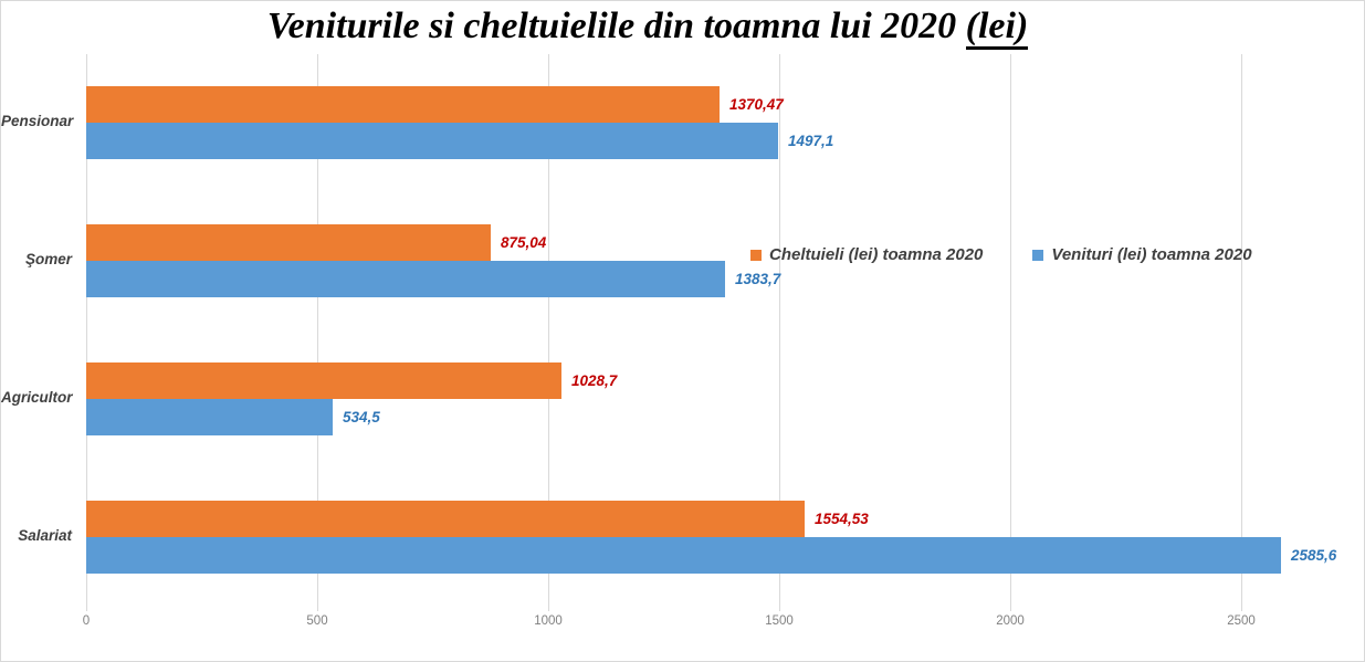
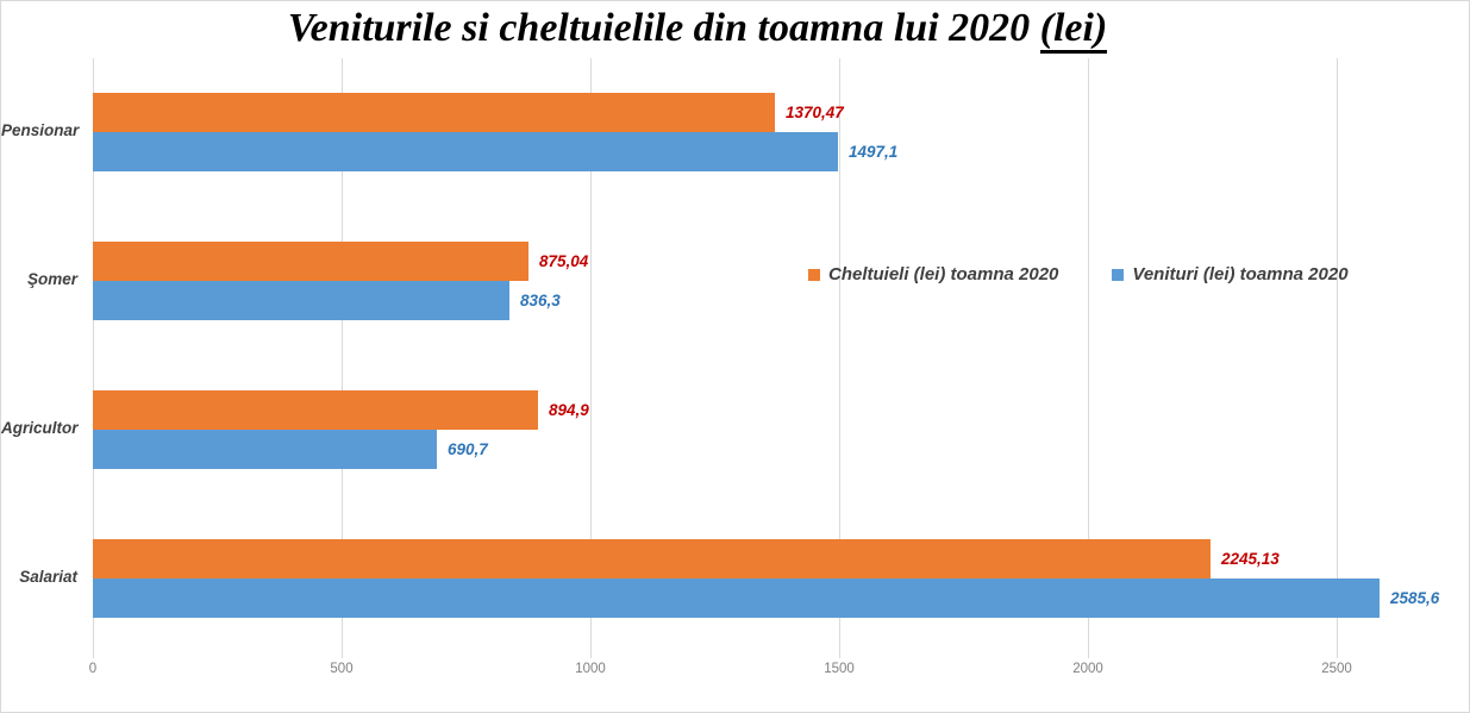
Venituri (lei) toamna 2020/Şomer: 1383,7 -> 836,3
Cheltuieli (lei) toamna 2020/Agricultor: 1028,7 -> 894,9
Venituri (lei) toamna 2020/Agricultor: 534,5 -> 690,7
Cheltuieli (lei) toamna 2020/Salariat: 1554,53 -> 2245,13
